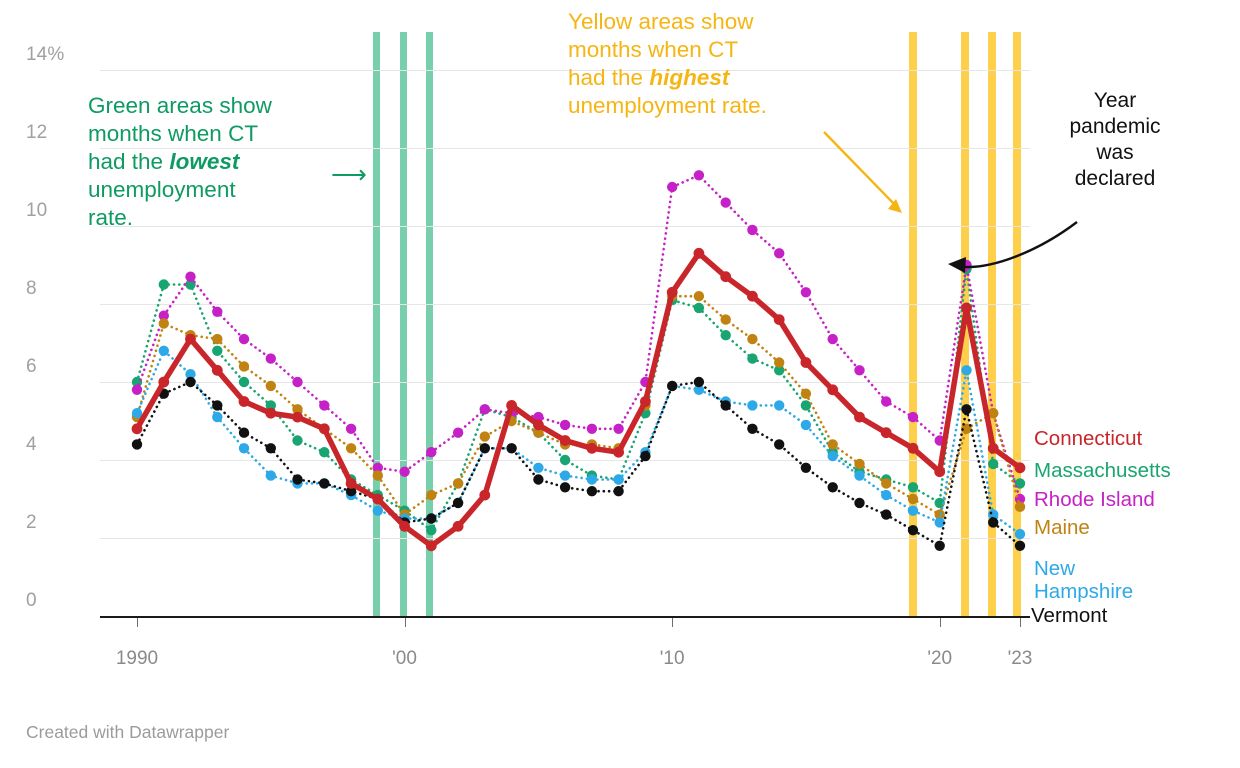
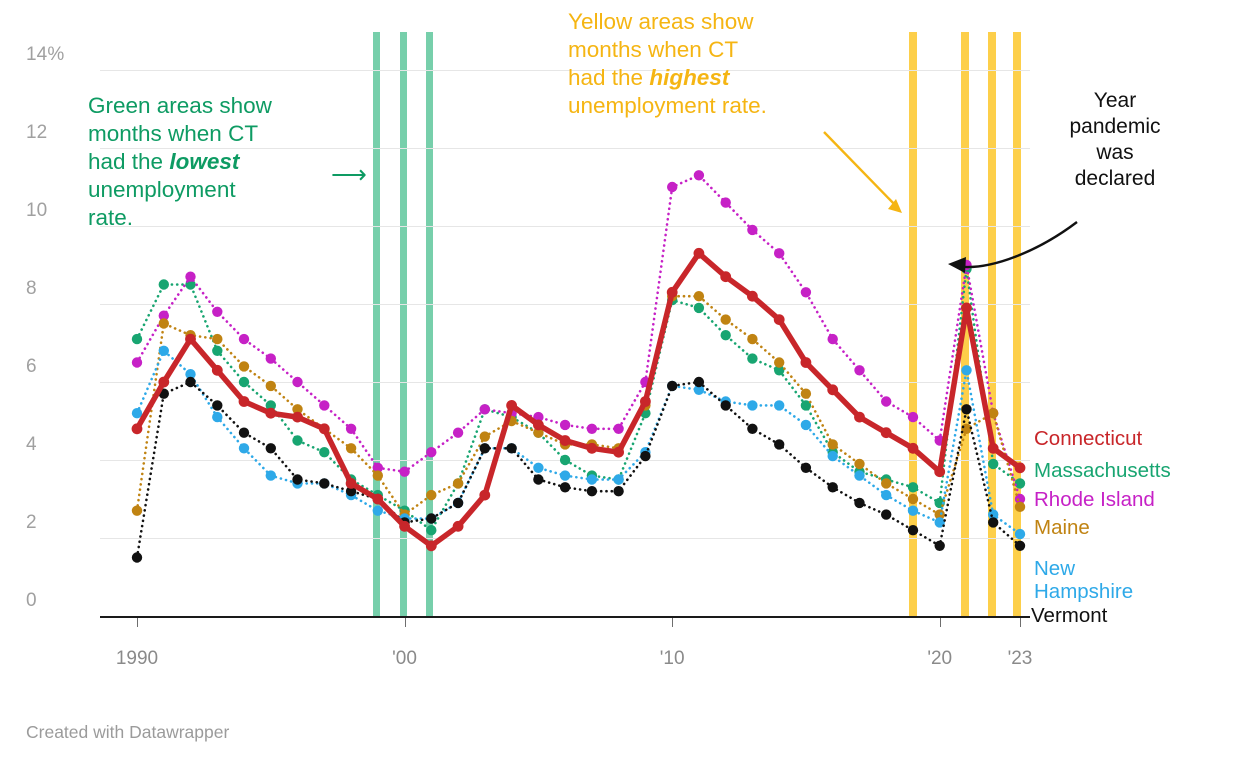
Massachusetts/1990: 6.0% -> 7.1%
Rhode Island/1990: 5.8% -> 6.5%
Maine/1990: 5.1% -> 2.7%
Vermont/1990: 4.4% -> 1.5%
